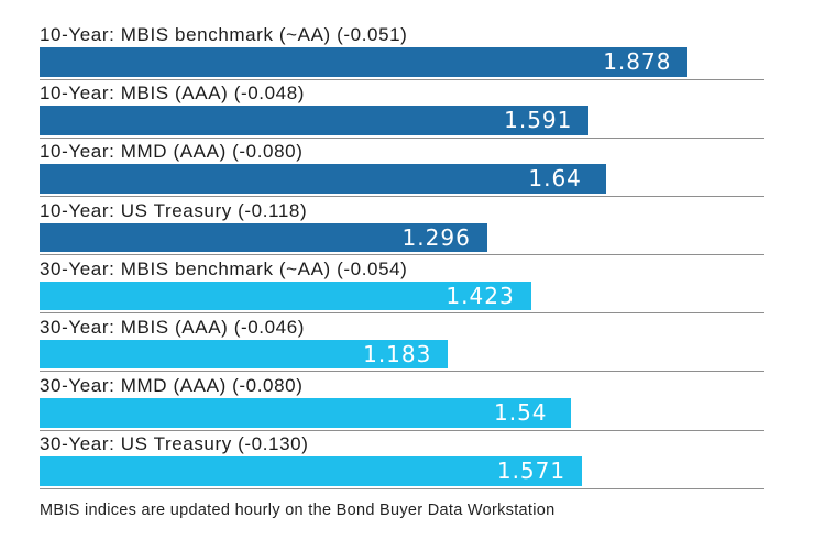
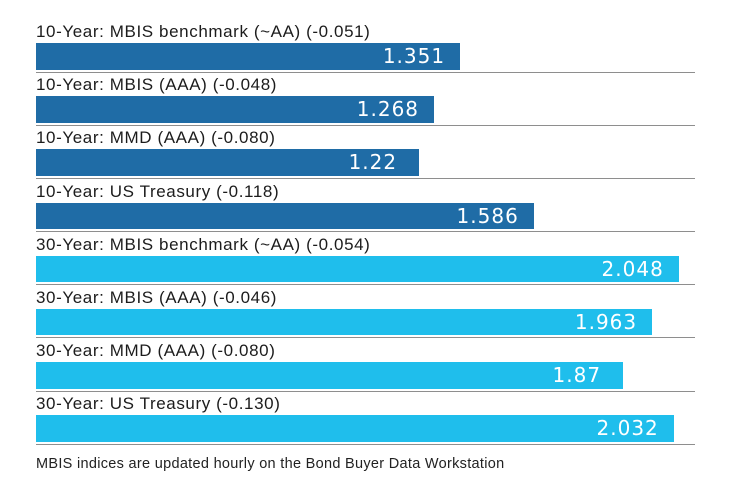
10-Year: MBIS benchmark (~AA) (-0.051): 1.878 -> 1.351
10-Year: MBIS (AAA) (-0.048): 1.591 -> 1.268
10-Year: MMD (AAA) (-0.080): 1.64 -> 1.22
10-Year: US Treasury (-0.118): 1.296 -> 1.586
30-Year: MBIS benchmark (~AA) (-0.054): 1.423 -> 2.048
30-Year: MBIS (AAA) (-0.046): 1.183 -> 1.963
30-Year: MMD (AAA) (-0.080): 1.54 -> 1.87
30-Year: US Treasury (-0.130): 1.571 -> 2.032
